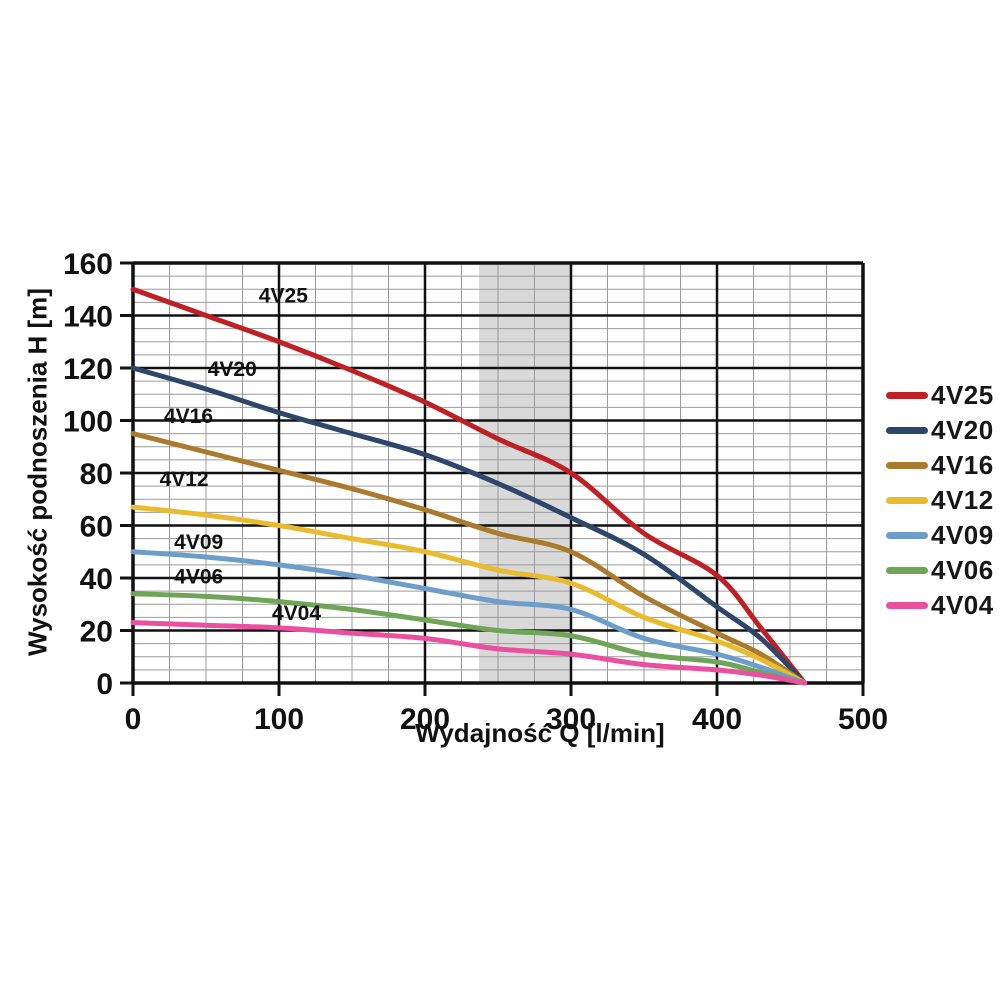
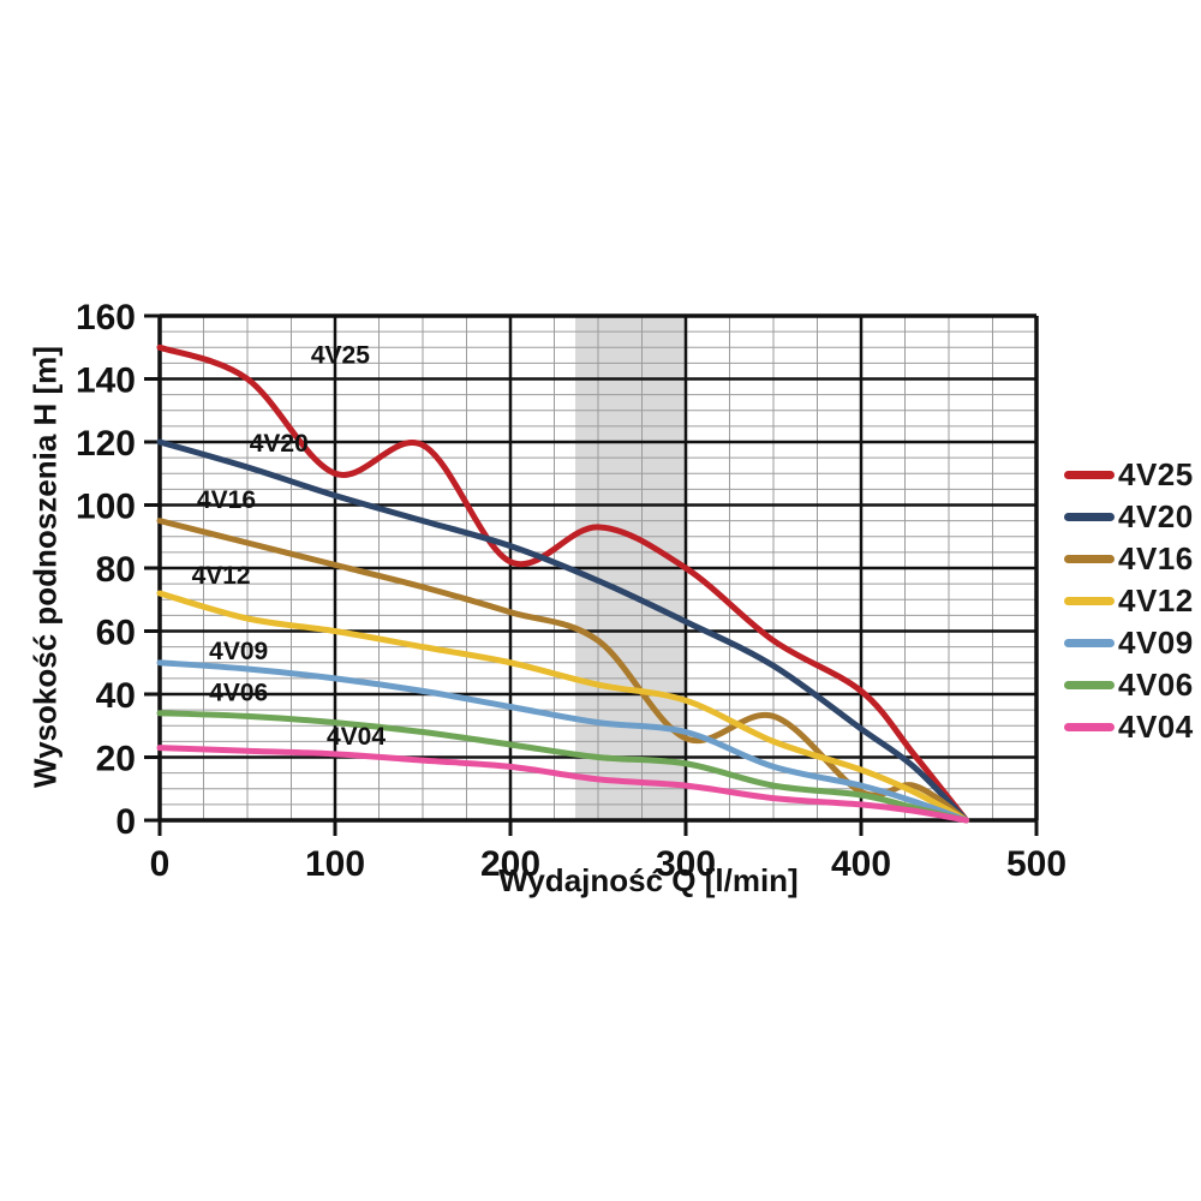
4V12/0: 67 -> 72
4V25/100: 130 -> 110
4V25/200: 107 -> 82
4V16/300: 50 -> 26
4V16/400: 19 -> 9
